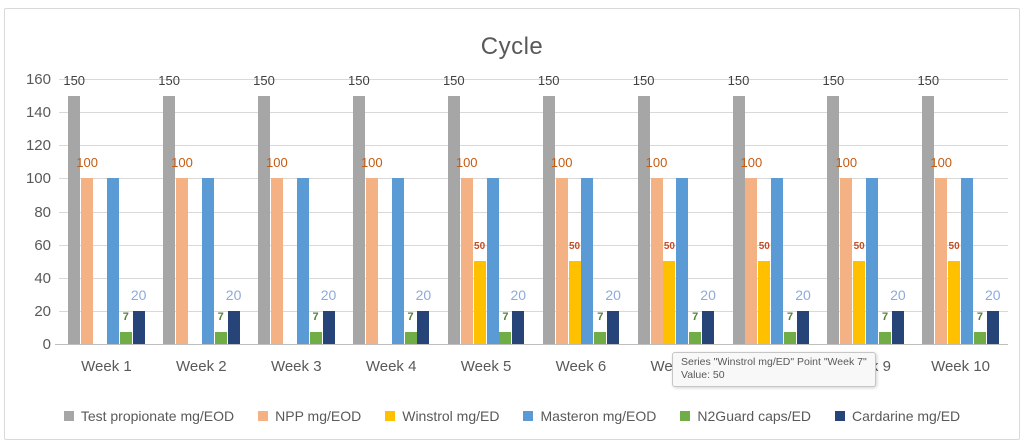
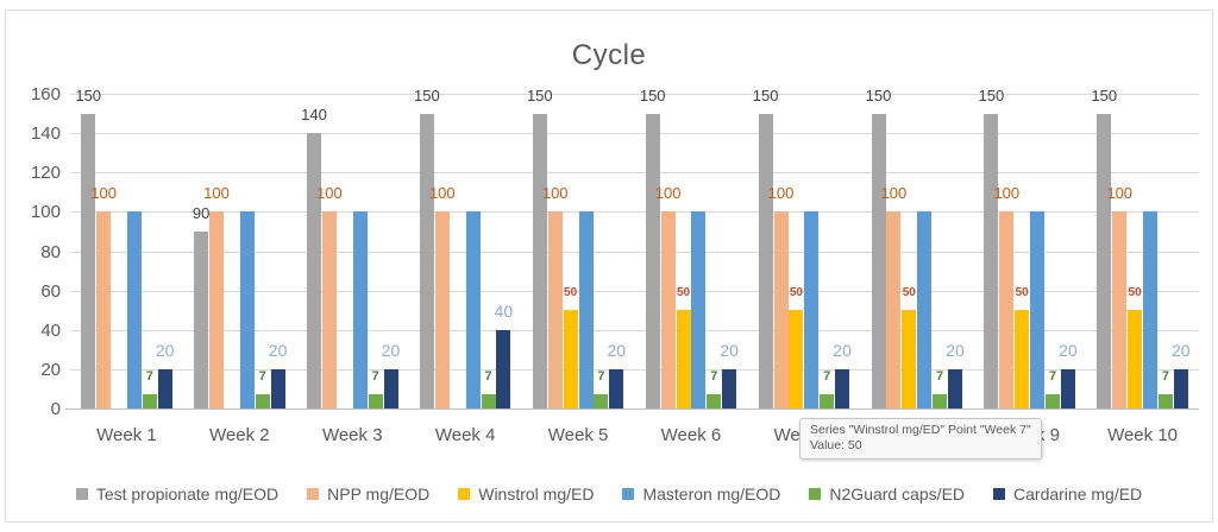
Test propionate mg/EOD/Week 2: 150 -> 90
Test propionate mg/EOD/Week 3: 150 -> 140
Cardarine mg/ED/Week 4: 20 -> 40
